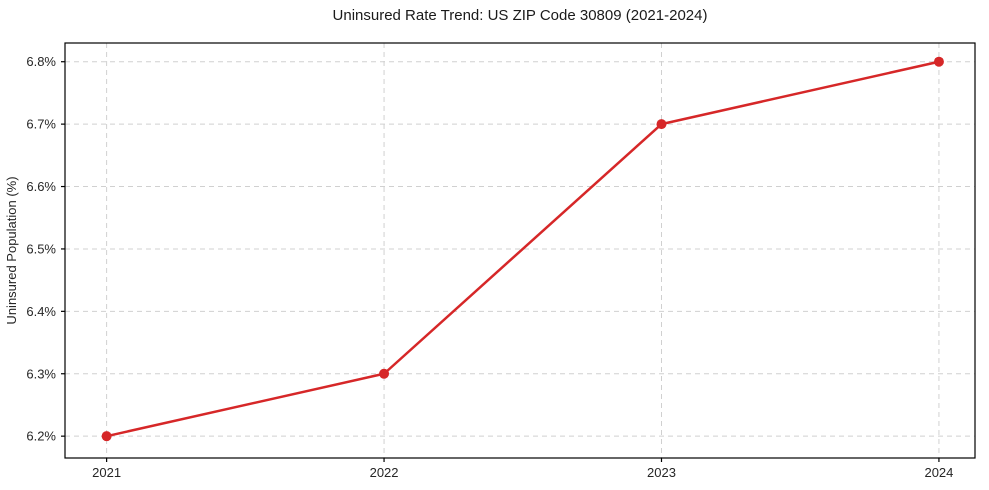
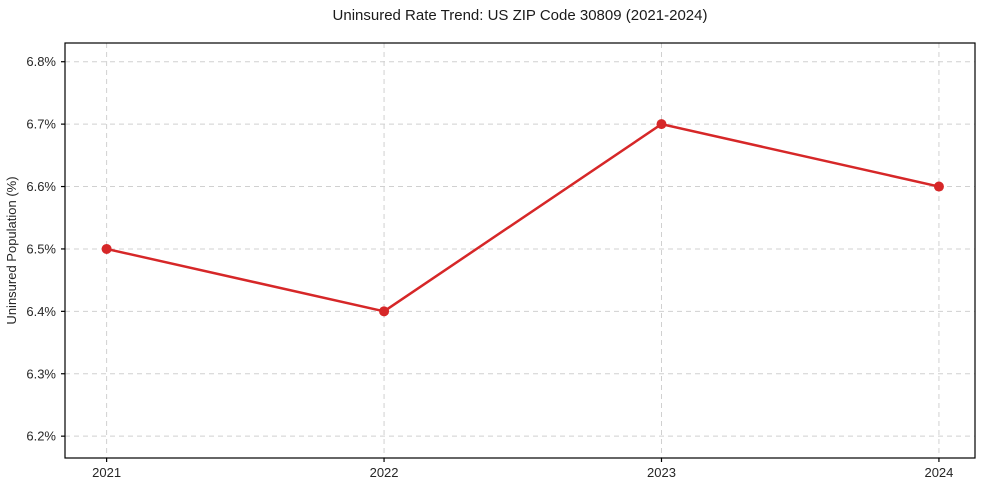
2021: 6.2% -> 6.5%
2022: 6.3% -> 6.4%
2024: 6.8% -> 6.6%
